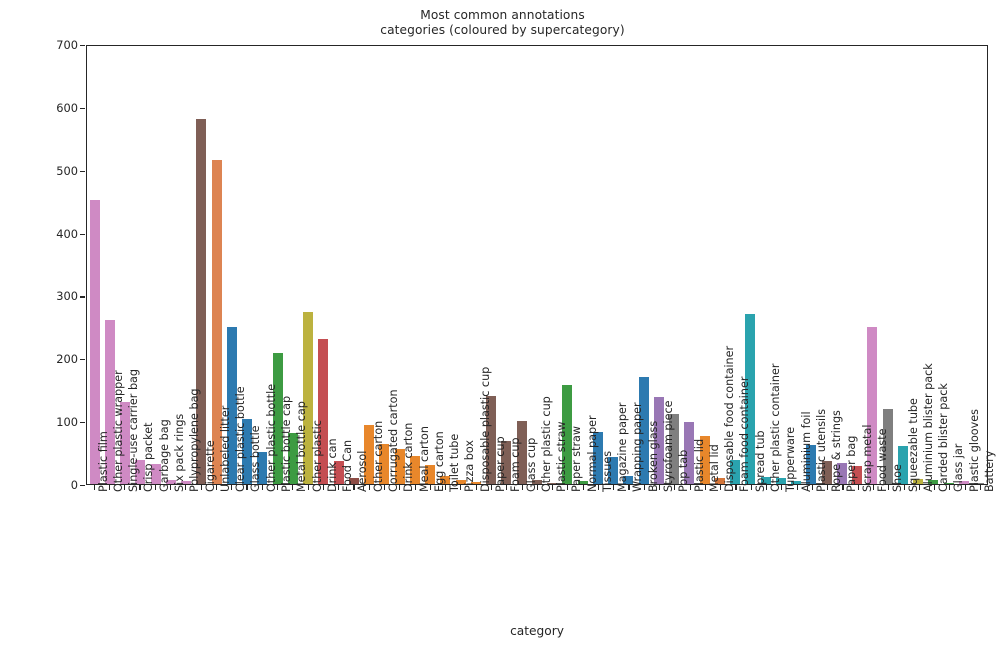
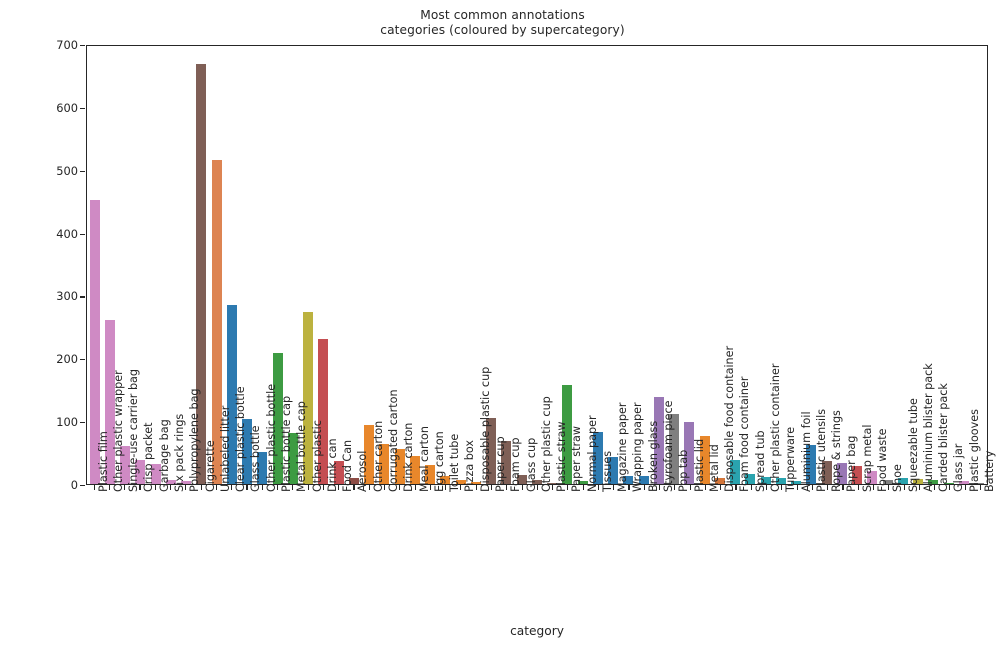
Single-use carrier bag: 130 -> 60
Cigarette: 580 -> 670
Clear plastic bottle: 250 -> 280
Paper cup: 140 -> 100
Glass cup: 100 -> 10
Broken glass: 170 -> 10
Spread tub: 270 -> 20
Food waste: 250 -> 20
Shoe: 120 -> 10
Squeezable tube: 60 -> 10
